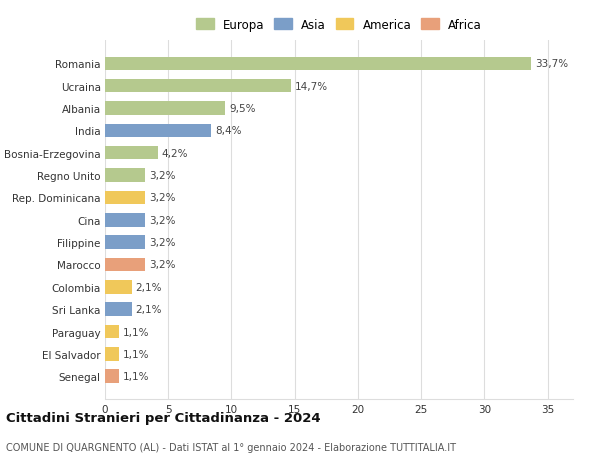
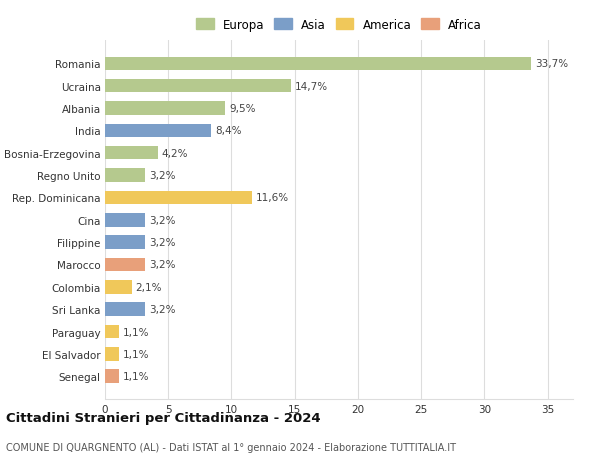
Rep. Dominicana: 3,2% -> 11,6%
Sri Lanka: 2,1% -> 3,2%
